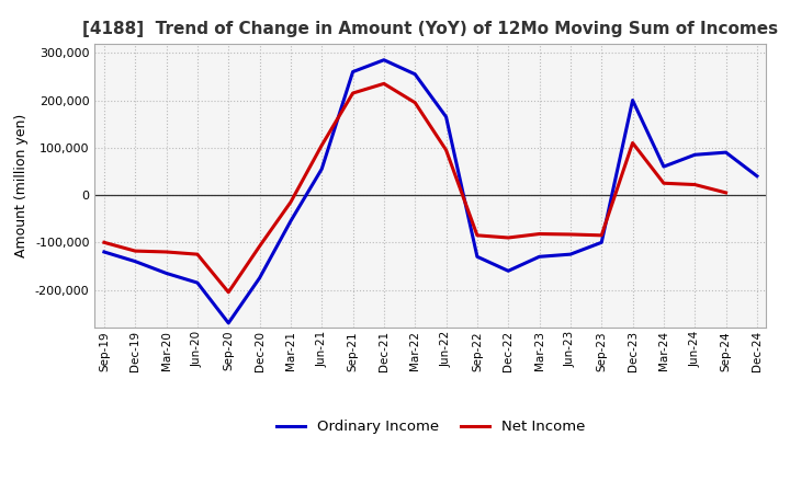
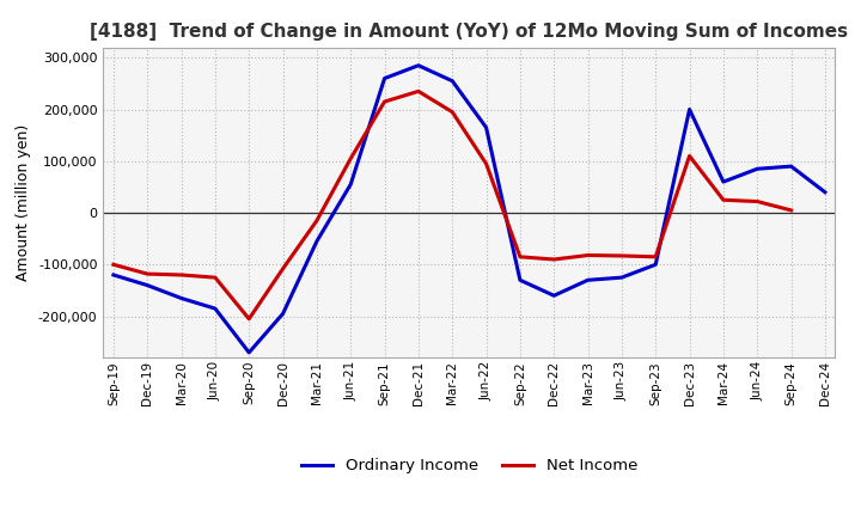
Ordinary Income/Dec-20: -175,000 -> -195,000
